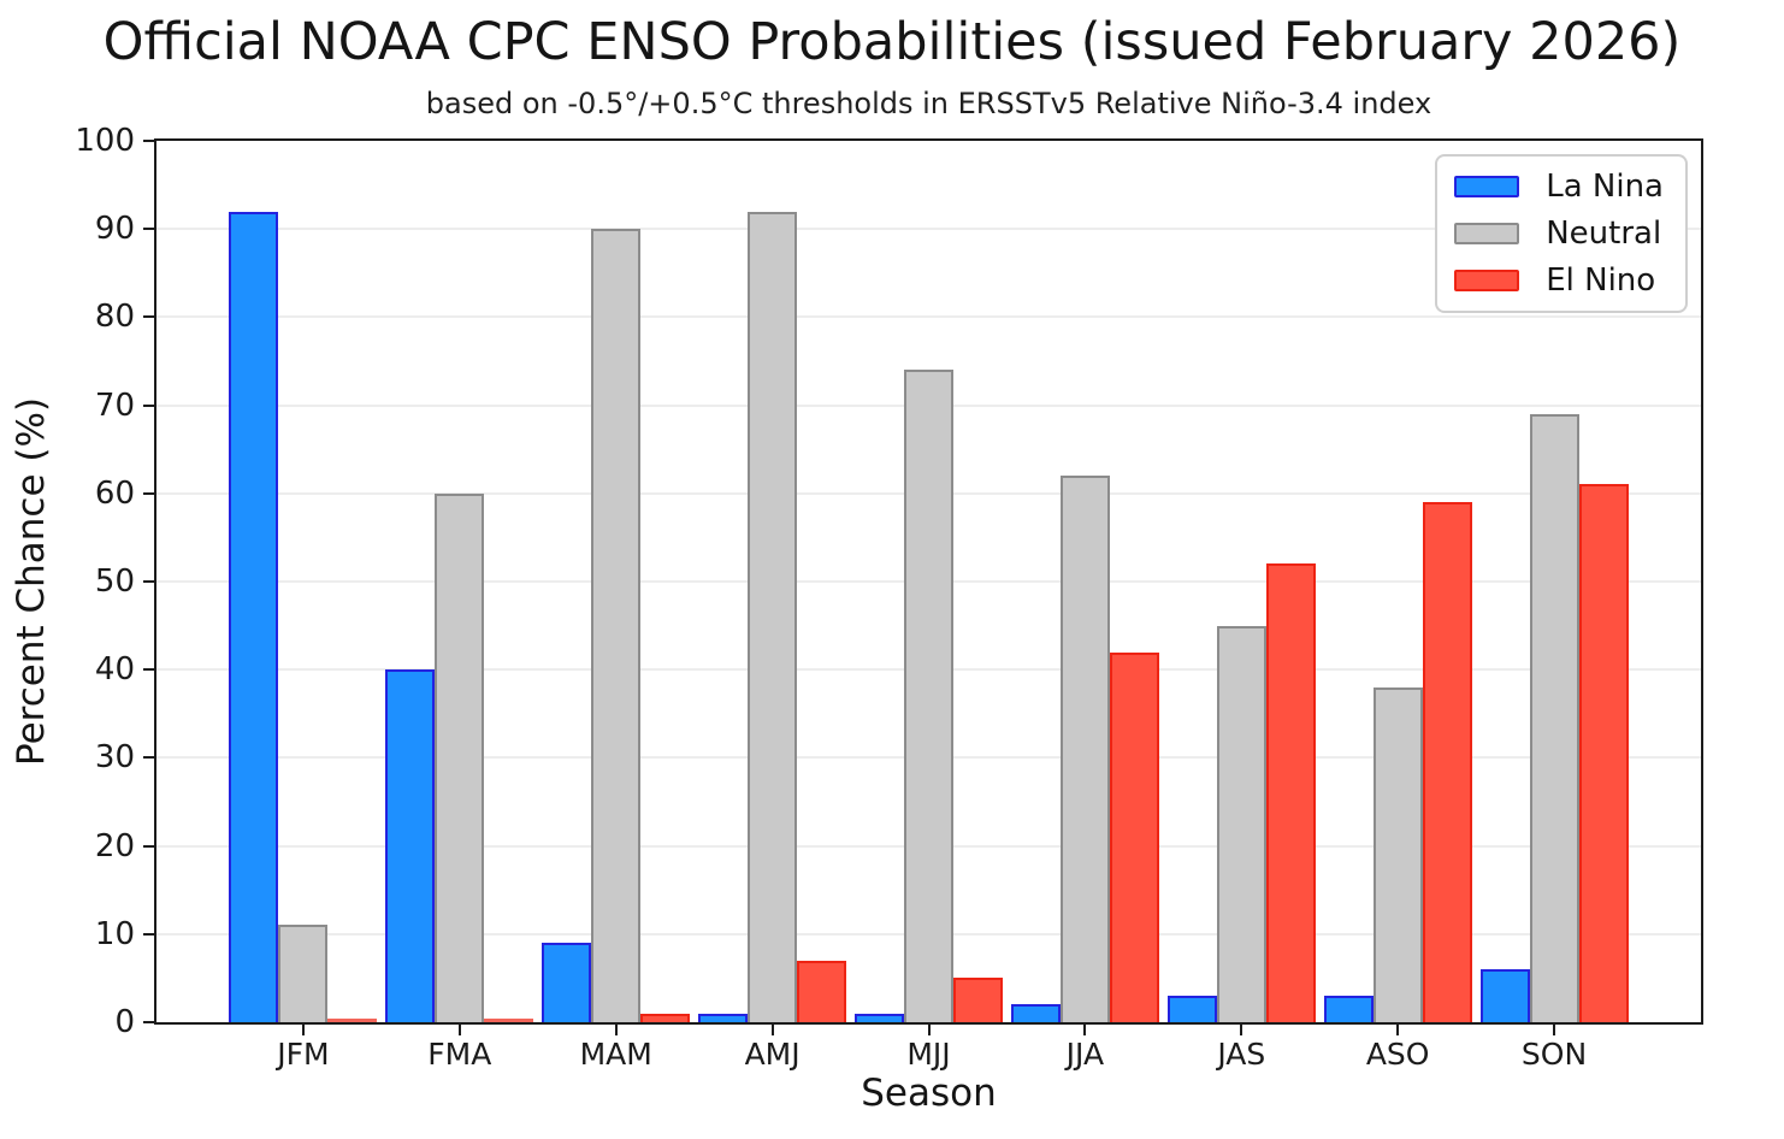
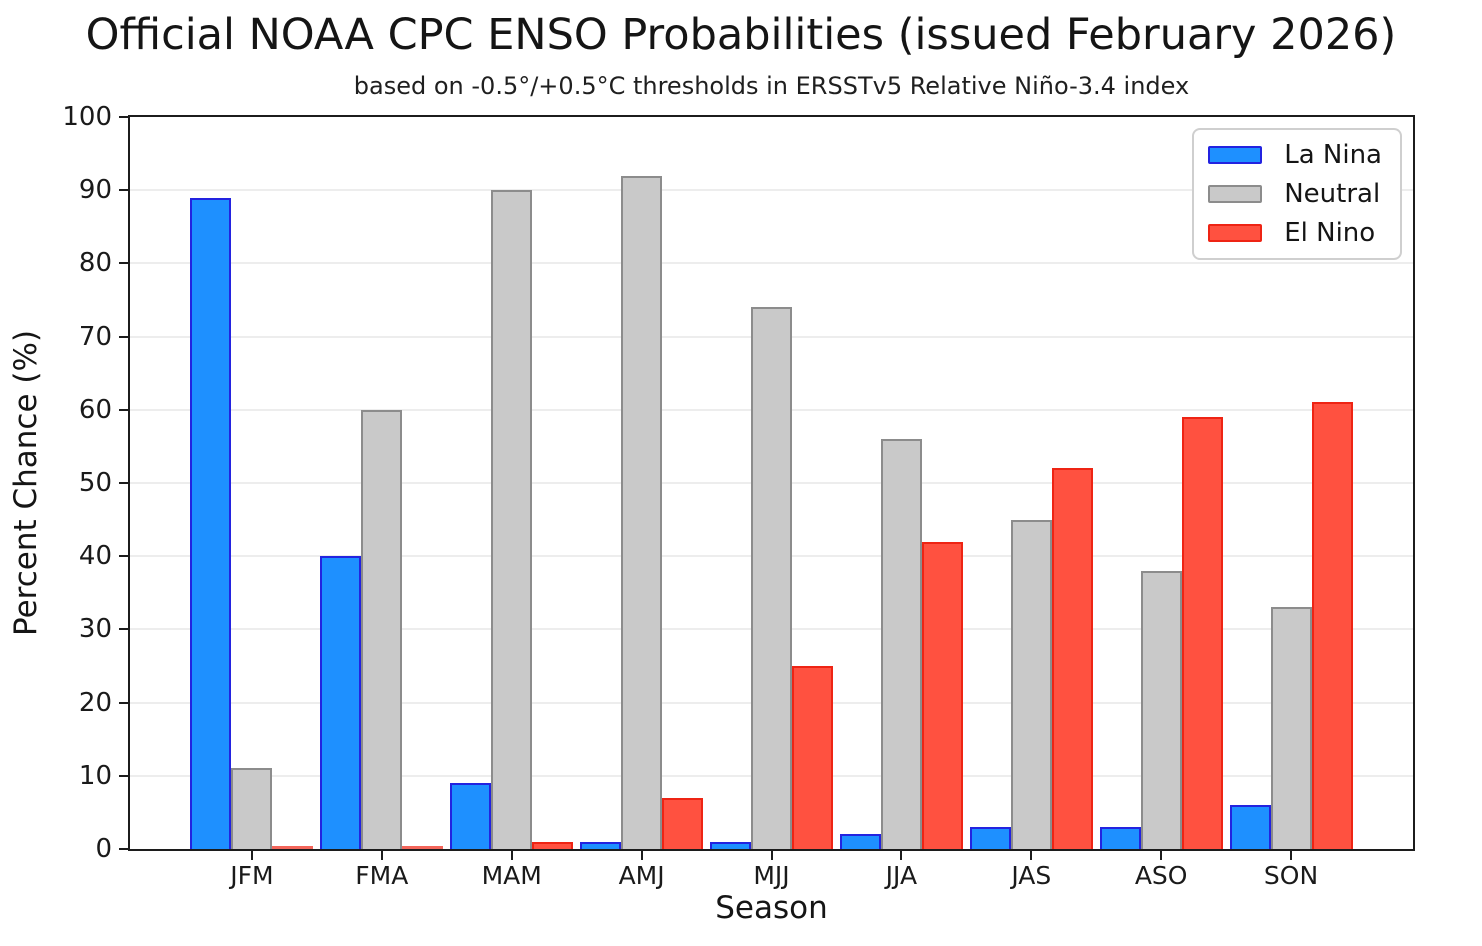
La Nina/JFM: 92 -> 89
El Nino/MJJ: 5 -> 25
Neutral/JJA: 62 -> 56
Neutral/SON: 69 -> 33
